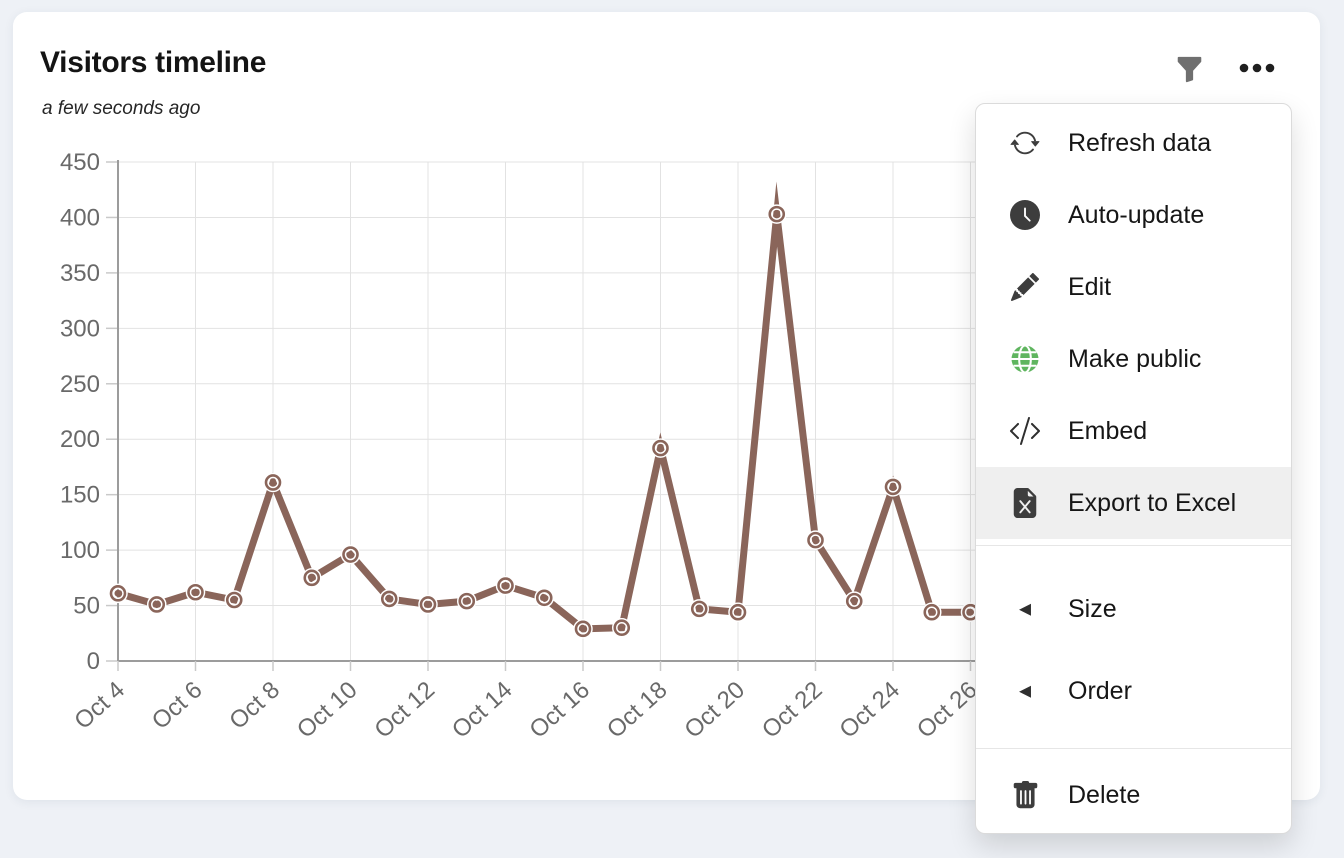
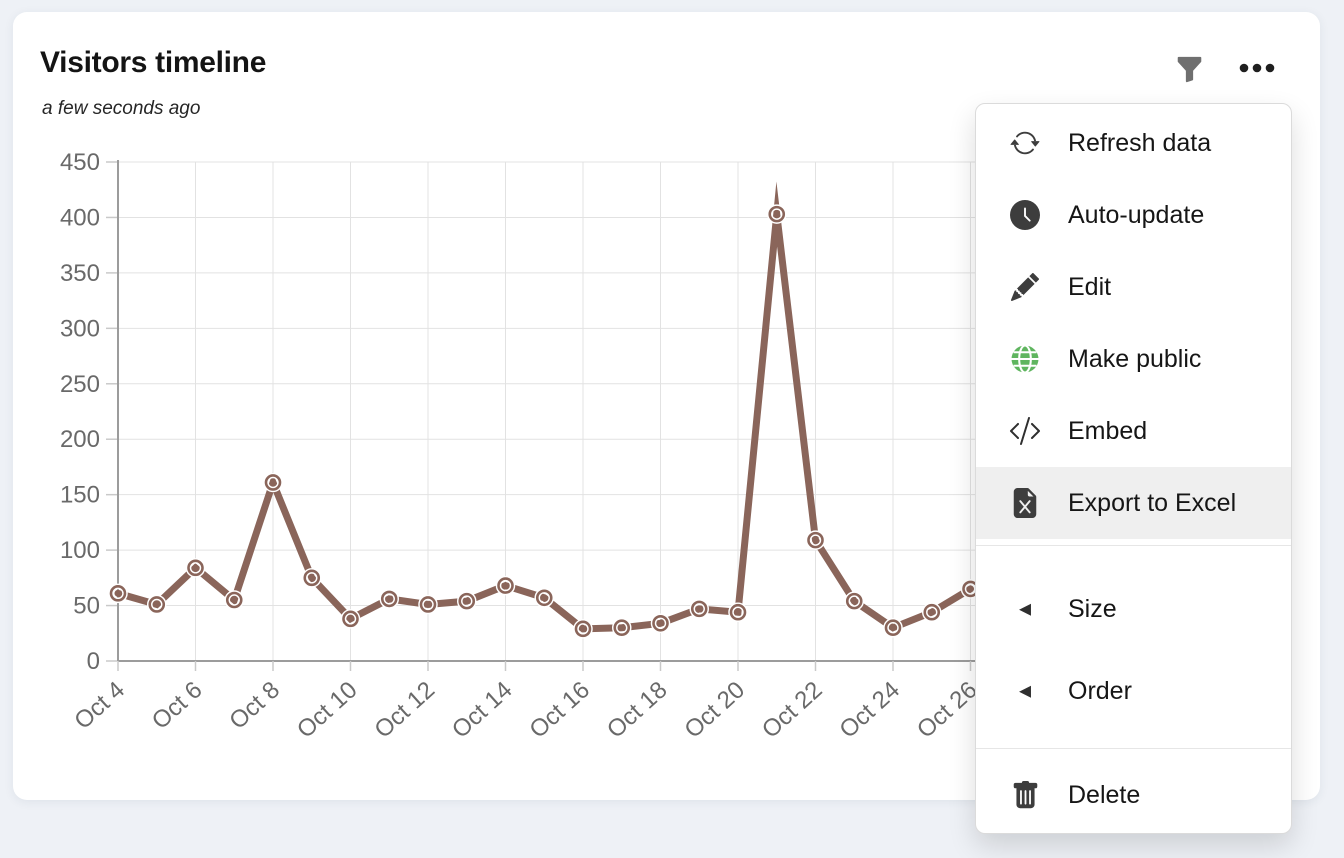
Oct 6: 62 -> 84
Oct 10: 96 -> 38
Oct 18: 192 -> 34
Oct 24: 157 -> 30
Oct 26: 44 -> 65
